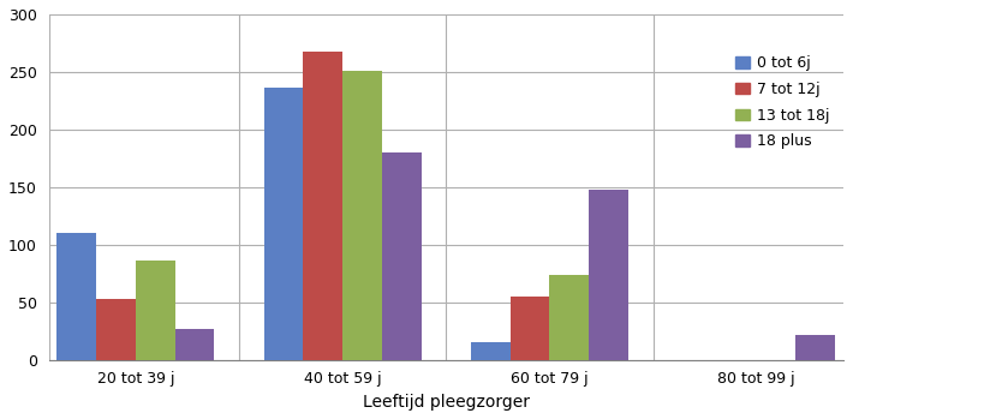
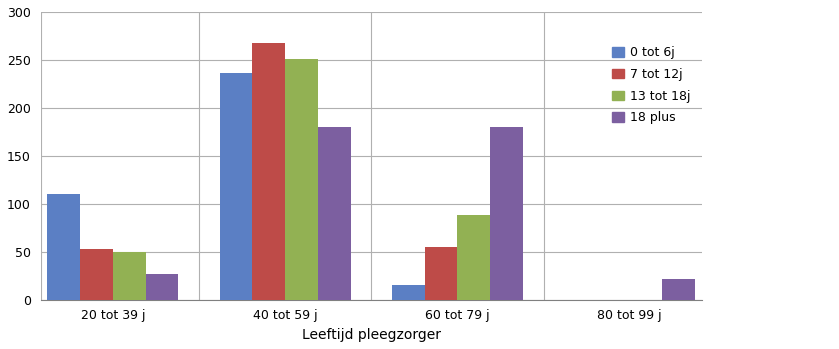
13 tot 18j/20 tot 39 j: 86 -> 50
13 tot 18j/60 tot 79 j: 74 -> 88
18 plus/60 tot 79 j: 148 -> 180
